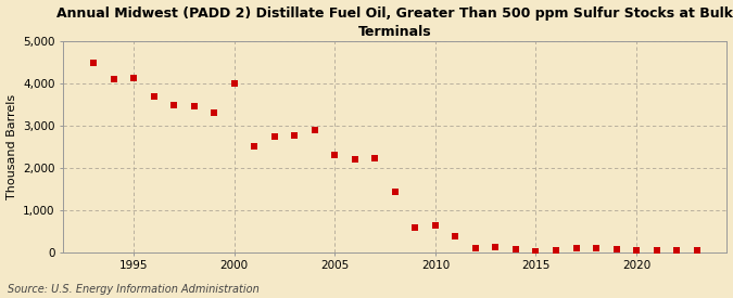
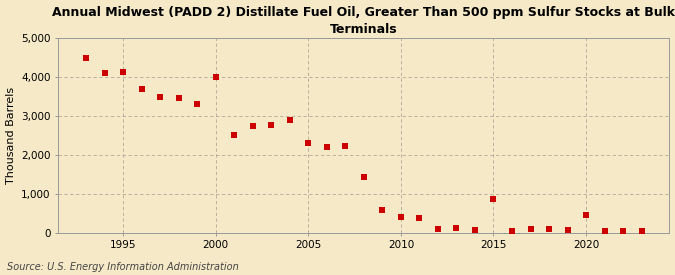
2010: 640 -> 400
2015: 20 -> 850
2020: 50 -> 450
